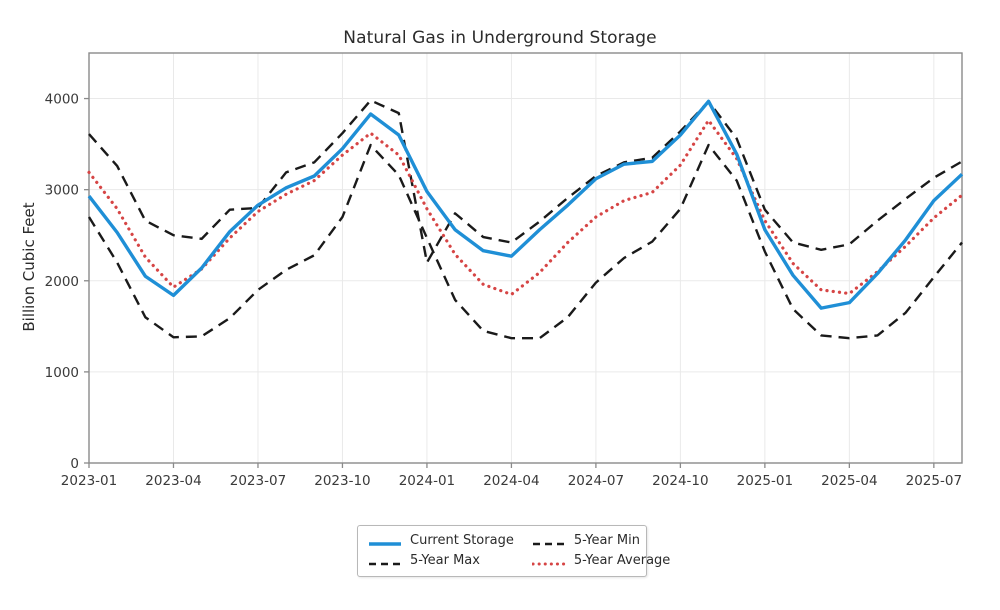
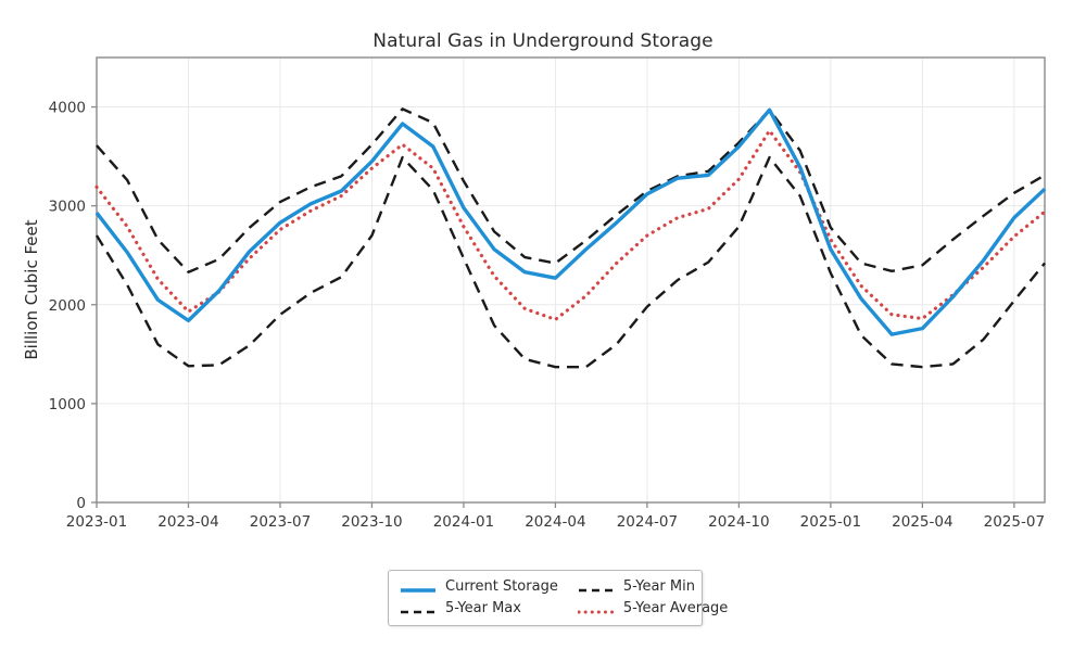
5-Year Max/2023-04: 2500 -> 2300
5-Year Max/2023-07: 2800 -> 3000
5-Year Max/2024-01: 2200 -> 3200
